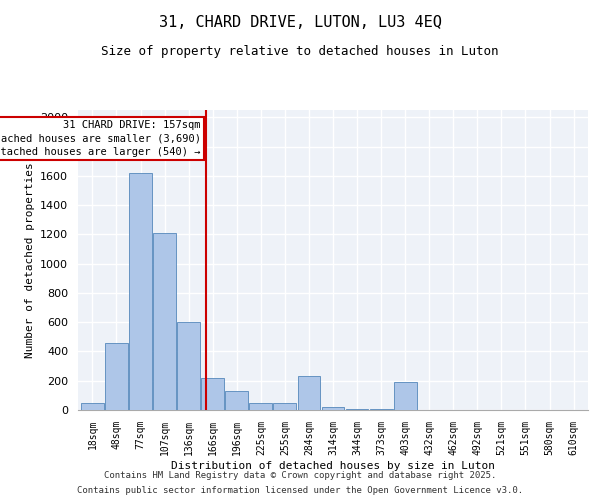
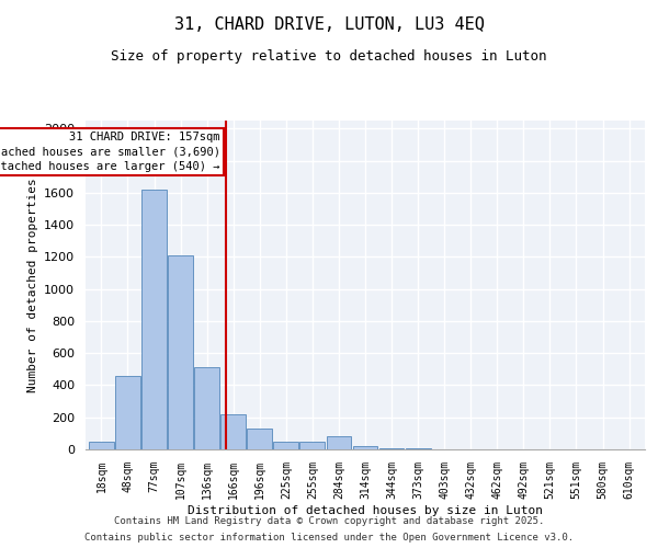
136sqm: 600 -> 510
284sqm: 230 -> 80
403sqm: 190 -> 0
